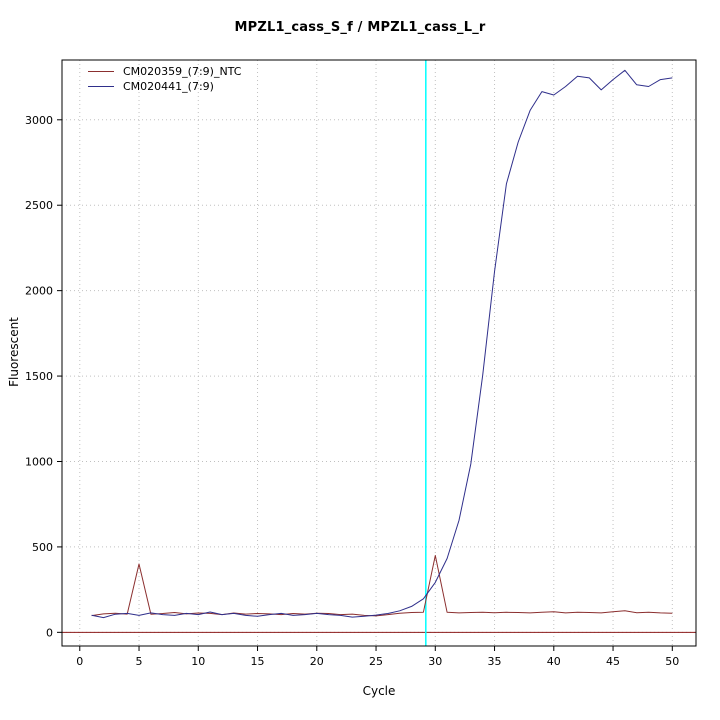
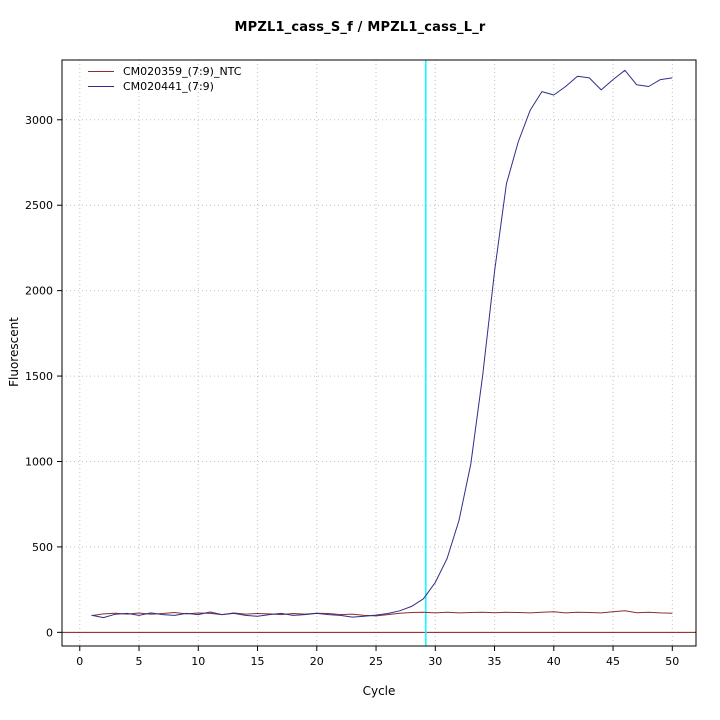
CM020359_(7:9)_NTC/5: 400 -> 110
CM020359_(7:9)_NTC/30: 450 -> 110
